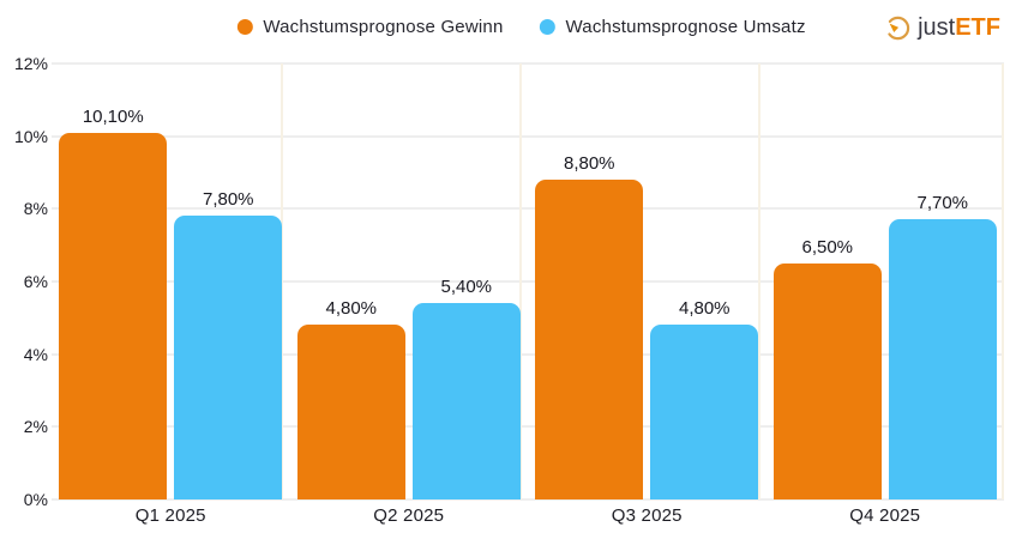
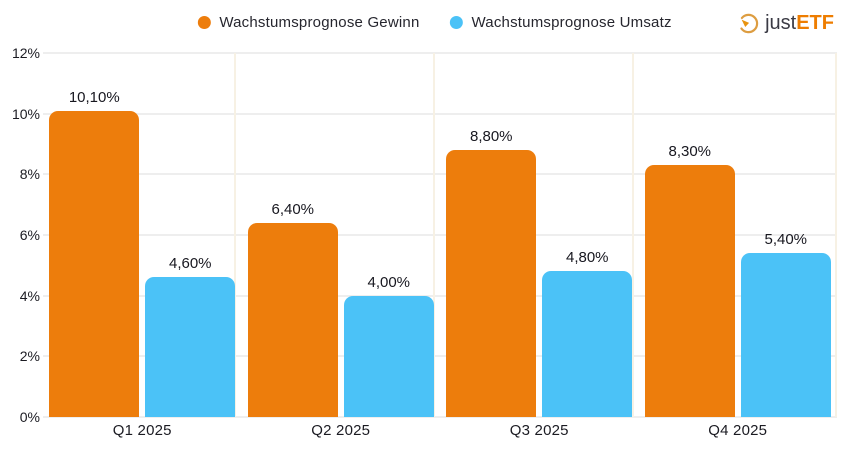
Wachstumsprognose Umsatz/Q1 2025: 7,80% -> 4,60%
Wachstumsprognose Gewinn/Q2 2025: 4,80% -> 6,40%
Wachstumsprognose Umsatz/Q2 2025: 5,40% -> 4,00%
Wachstumsprognose Gewinn/Q4 2025: 6,50% -> 8,30%
Wachstumsprognose Umsatz/Q4 2025: 7,70% -> 5,40%
